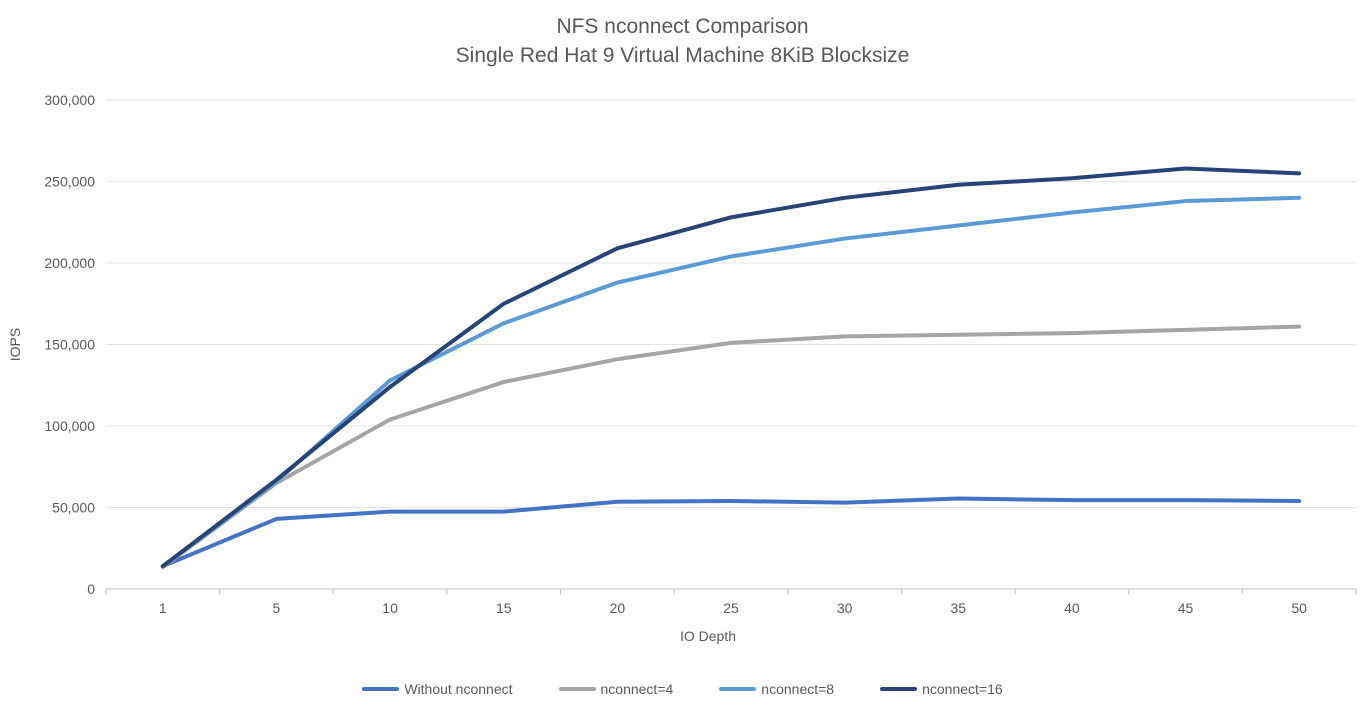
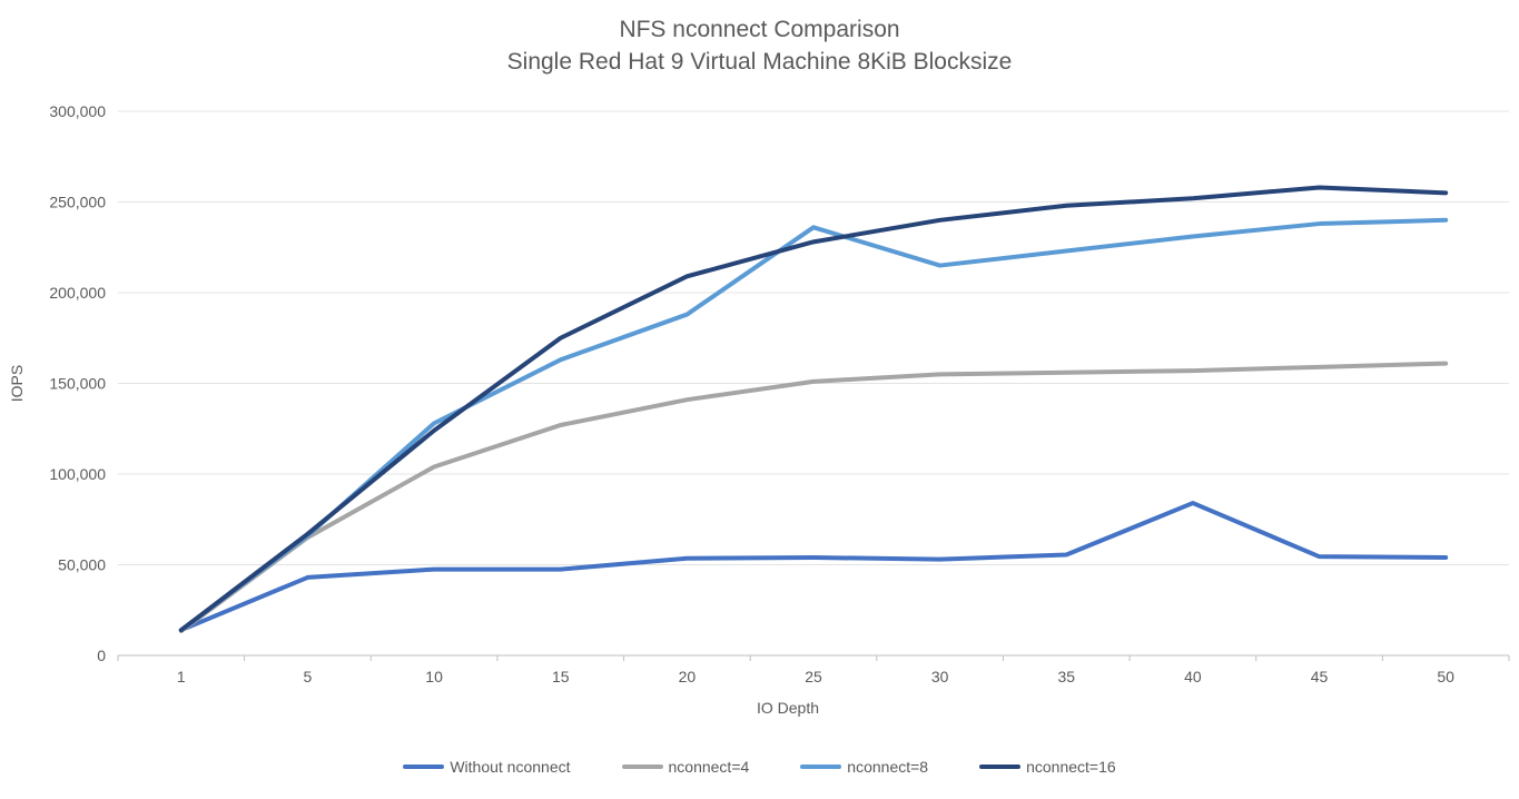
nconnect=8/25: 204000 -> 236000
Without nconnect/40: 54000 -> 84000
